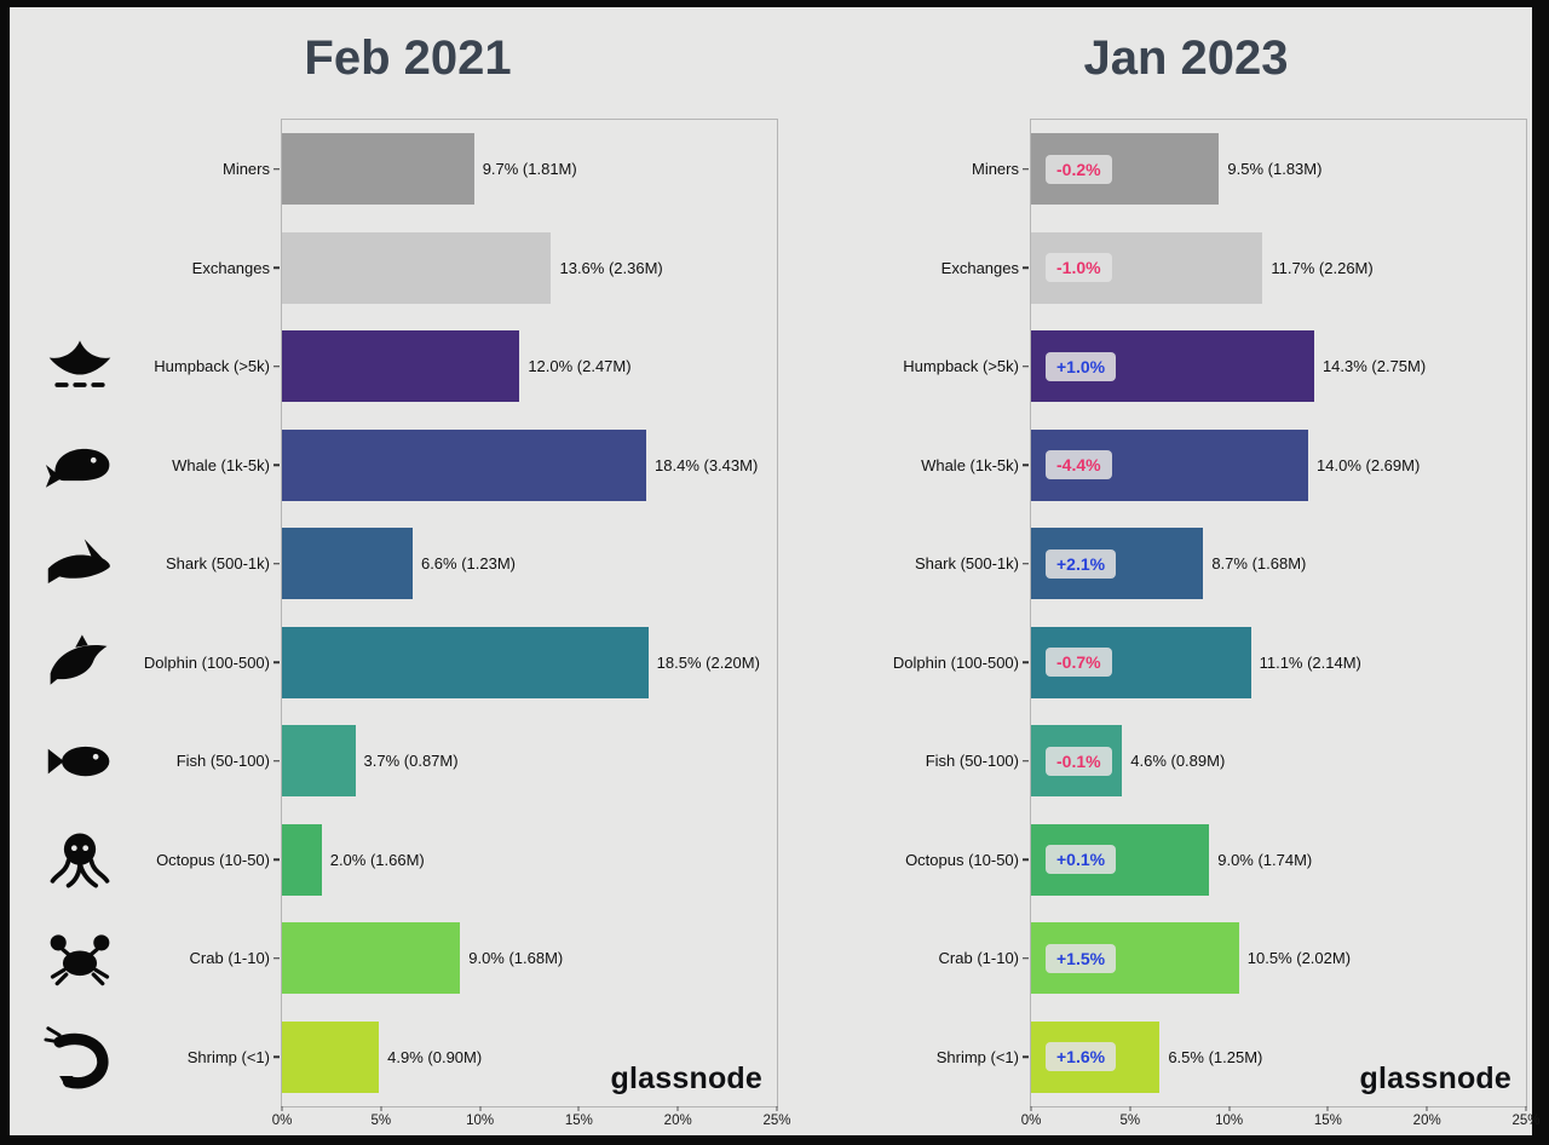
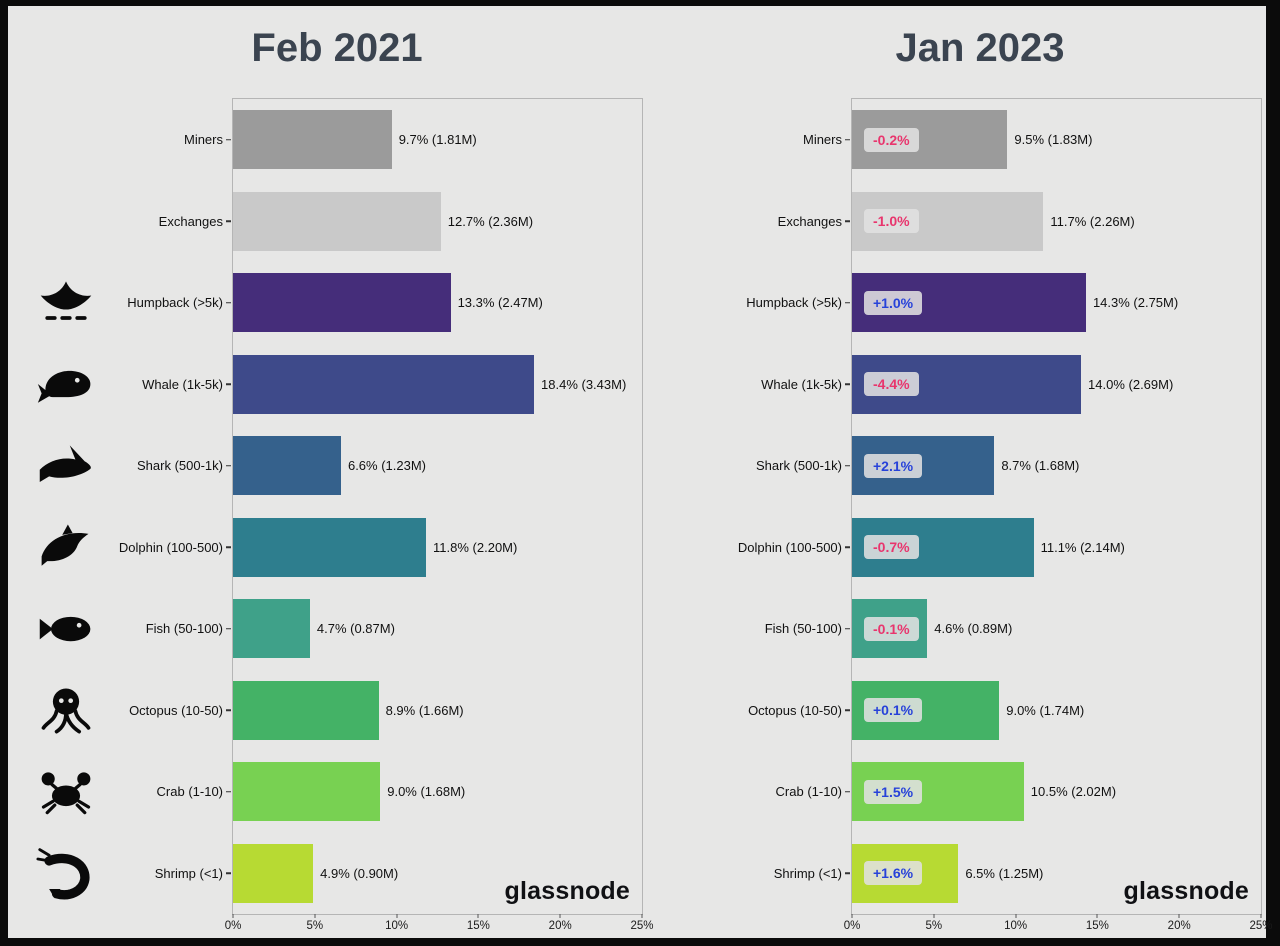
Feb 2021/Exchanges: 13.6% -> 12.7%
Feb 2021/Humpback (>5k): 12.0% -> 13.3%
Feb 2021/Dolphin (100-500): 18.5% -> 11.8%
Feb 2021/Fish (50-100): 3.7% -> 4.7%
Feb 2021/Octopus (10-50): 2.0% -> 8.9%
